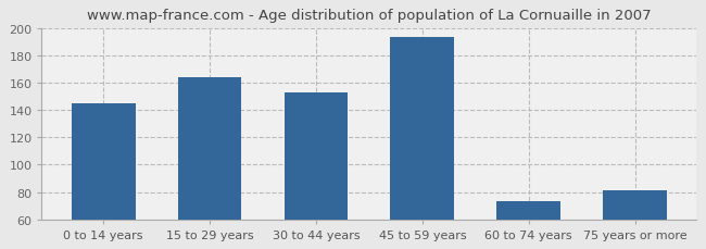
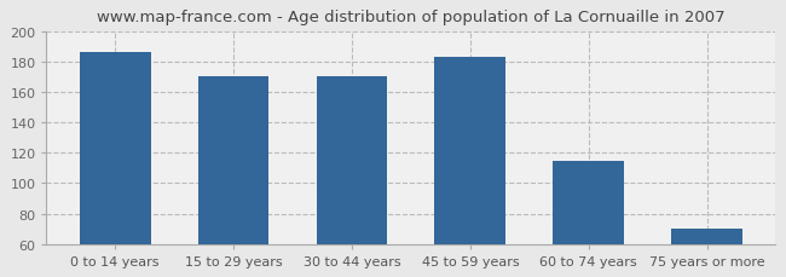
0 to 14 years: 145 -> 186
15 to 29 years: 164 -> 170
30 to 44 years: 153 -> 170
45 to 59 years: 193 -> 183
60 to 74 years: 73 -> 115
75 years or more: 81 -> 70
